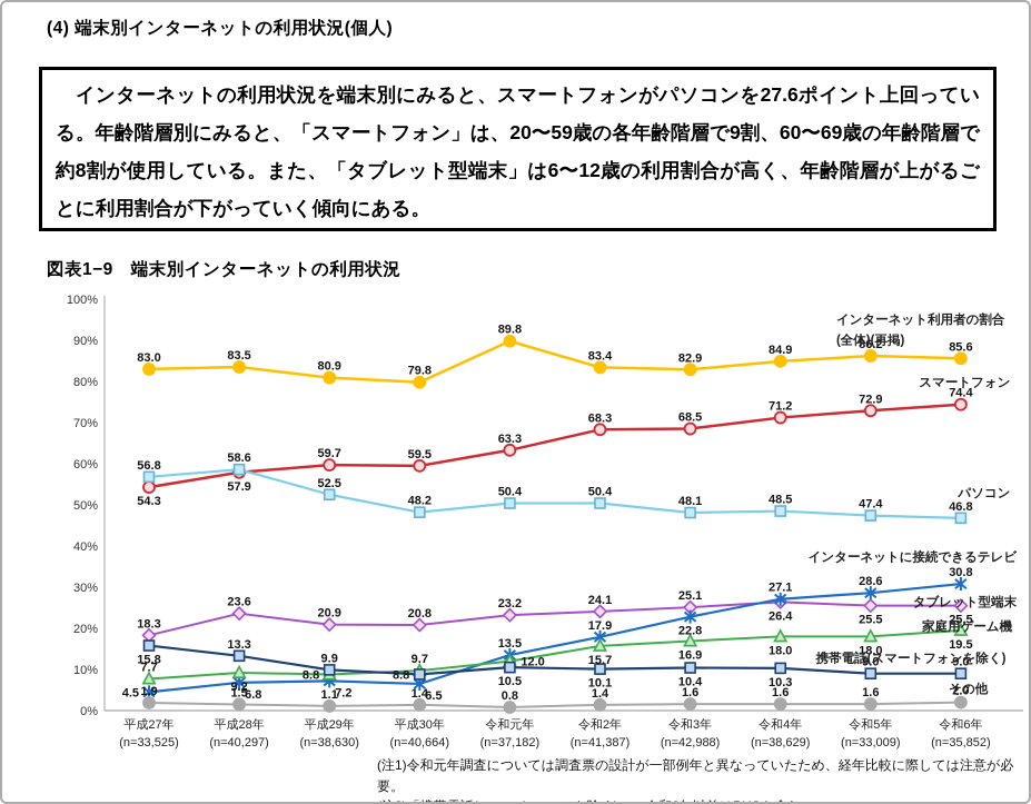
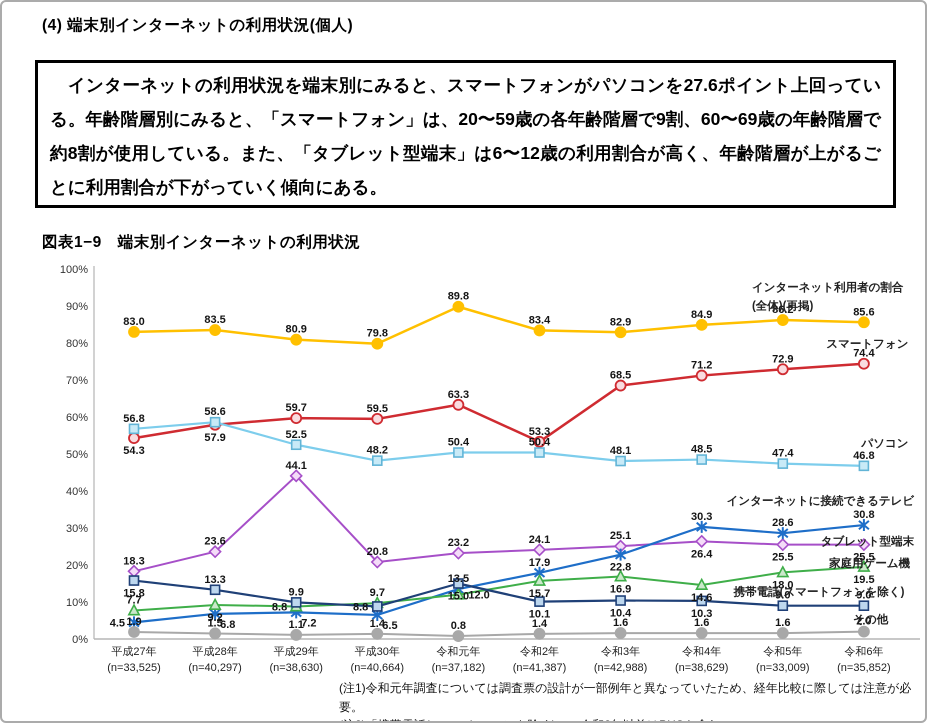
タブレット型端末/平成29年: 20.9 -> 44.1
携帯電話(スマートフォンを除く)/令和元年: 10.5 -> 15.0
スマートフォン/令和2年: 68.3 -> 53.3
インターネットに接続できるテレビ/令和4年: 27.1 -> 30.3
家庭用ゲーム機/令和4年: 18.0 -> 14.6
